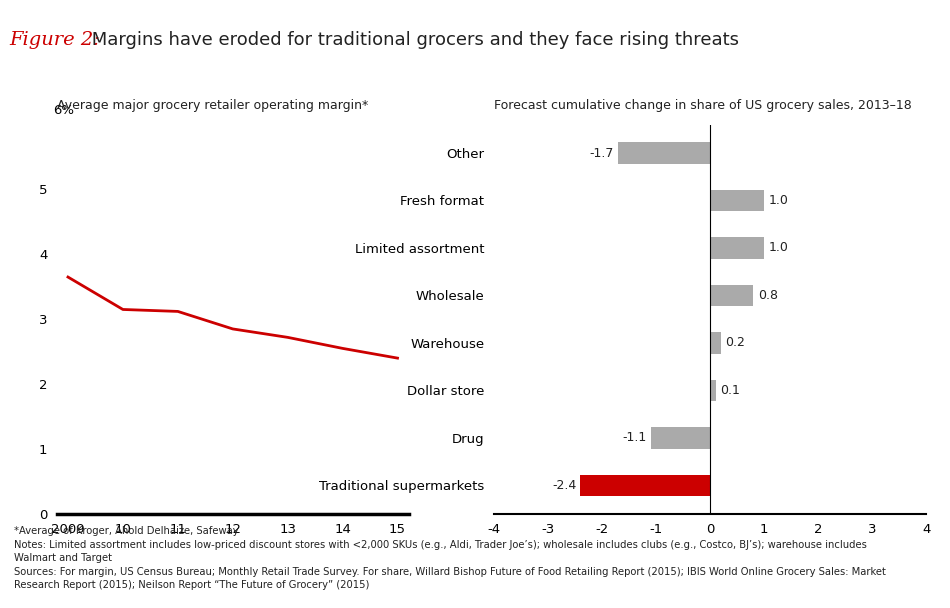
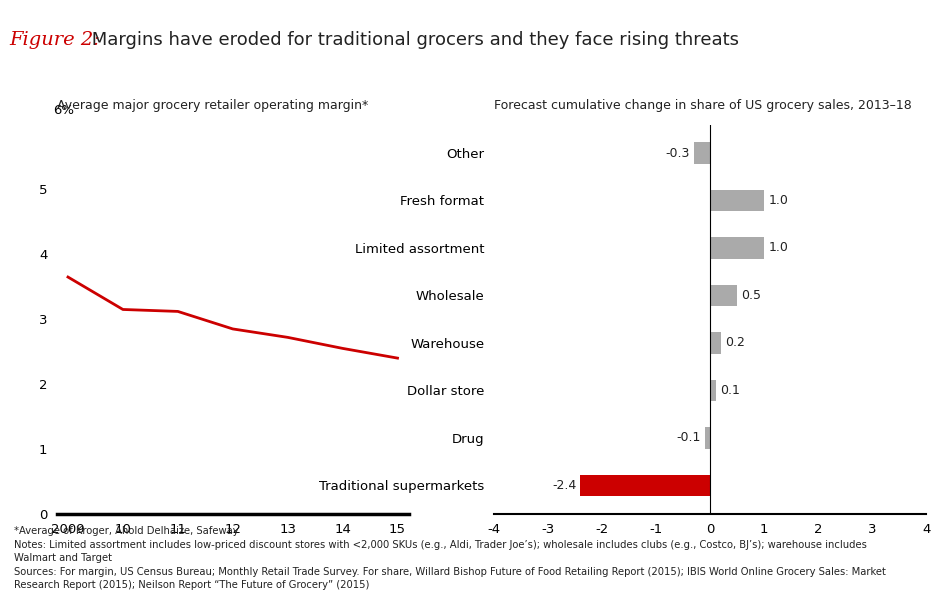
Other: -1.7 -> -0.3
Wholesale: 0.8 -> 0.5
Drug: -1.1 -> -0.1
